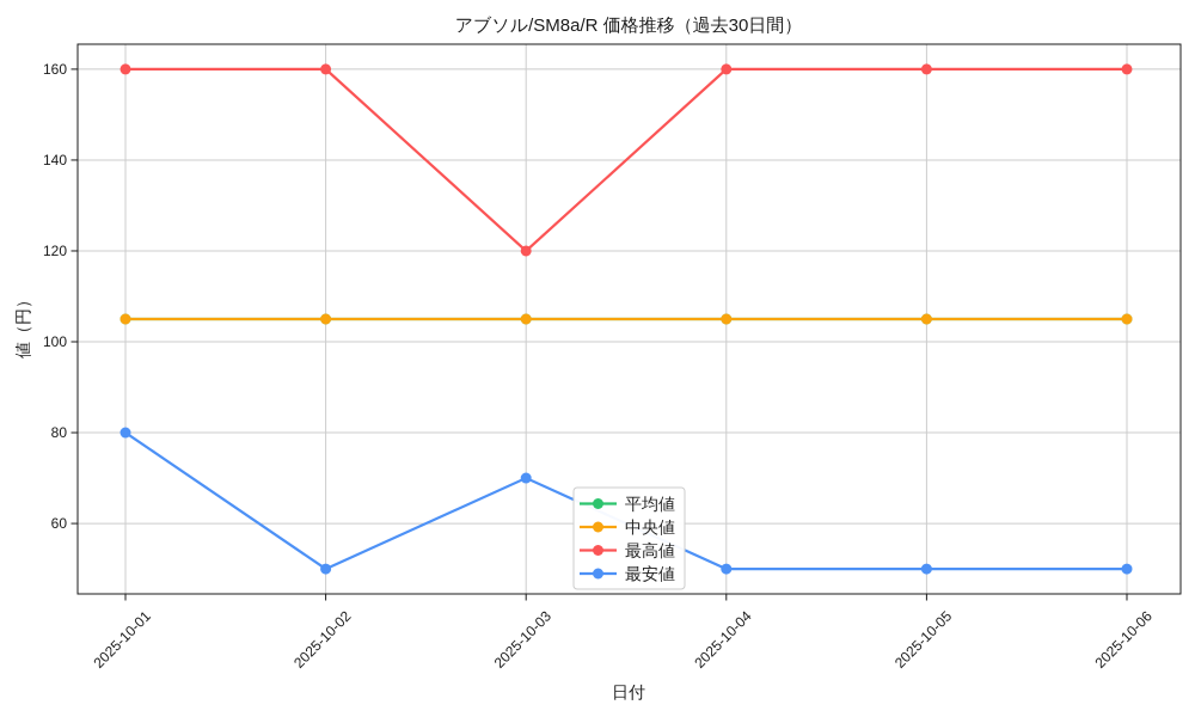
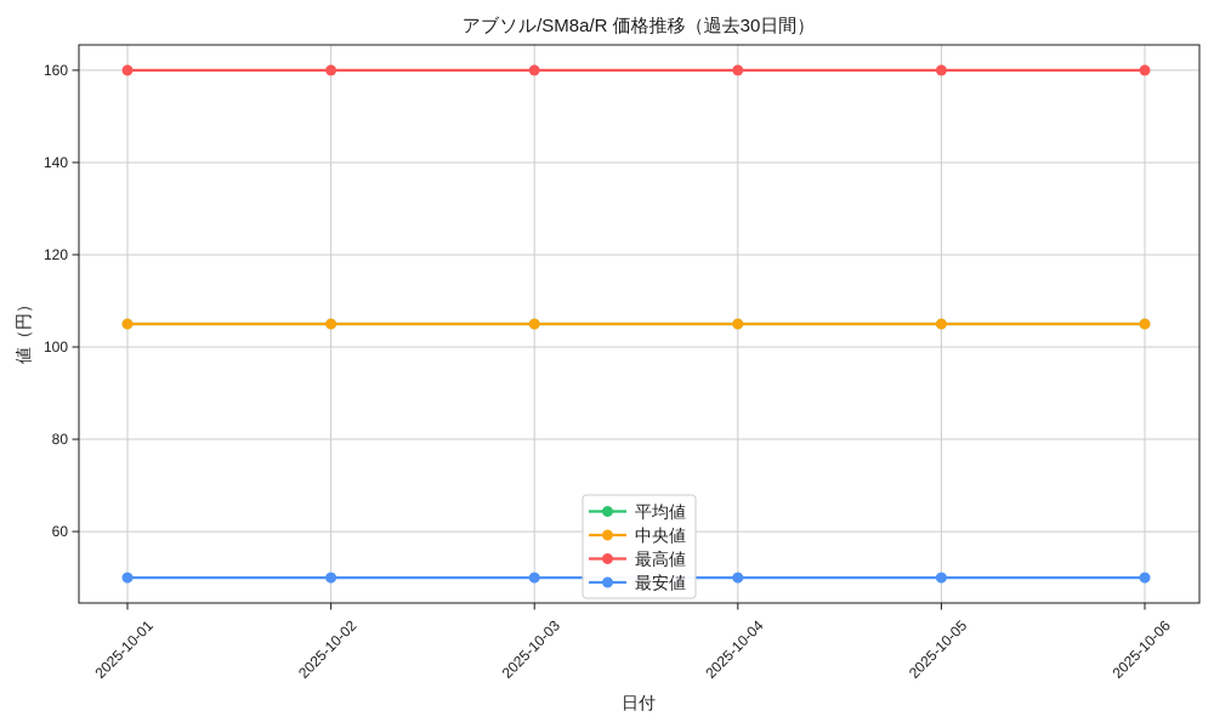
最安値/2025-10-01: 80 -> 50
最高値/2025-10-03: 120 -> 160
最安値/2025-10-03: 70 -> 50
